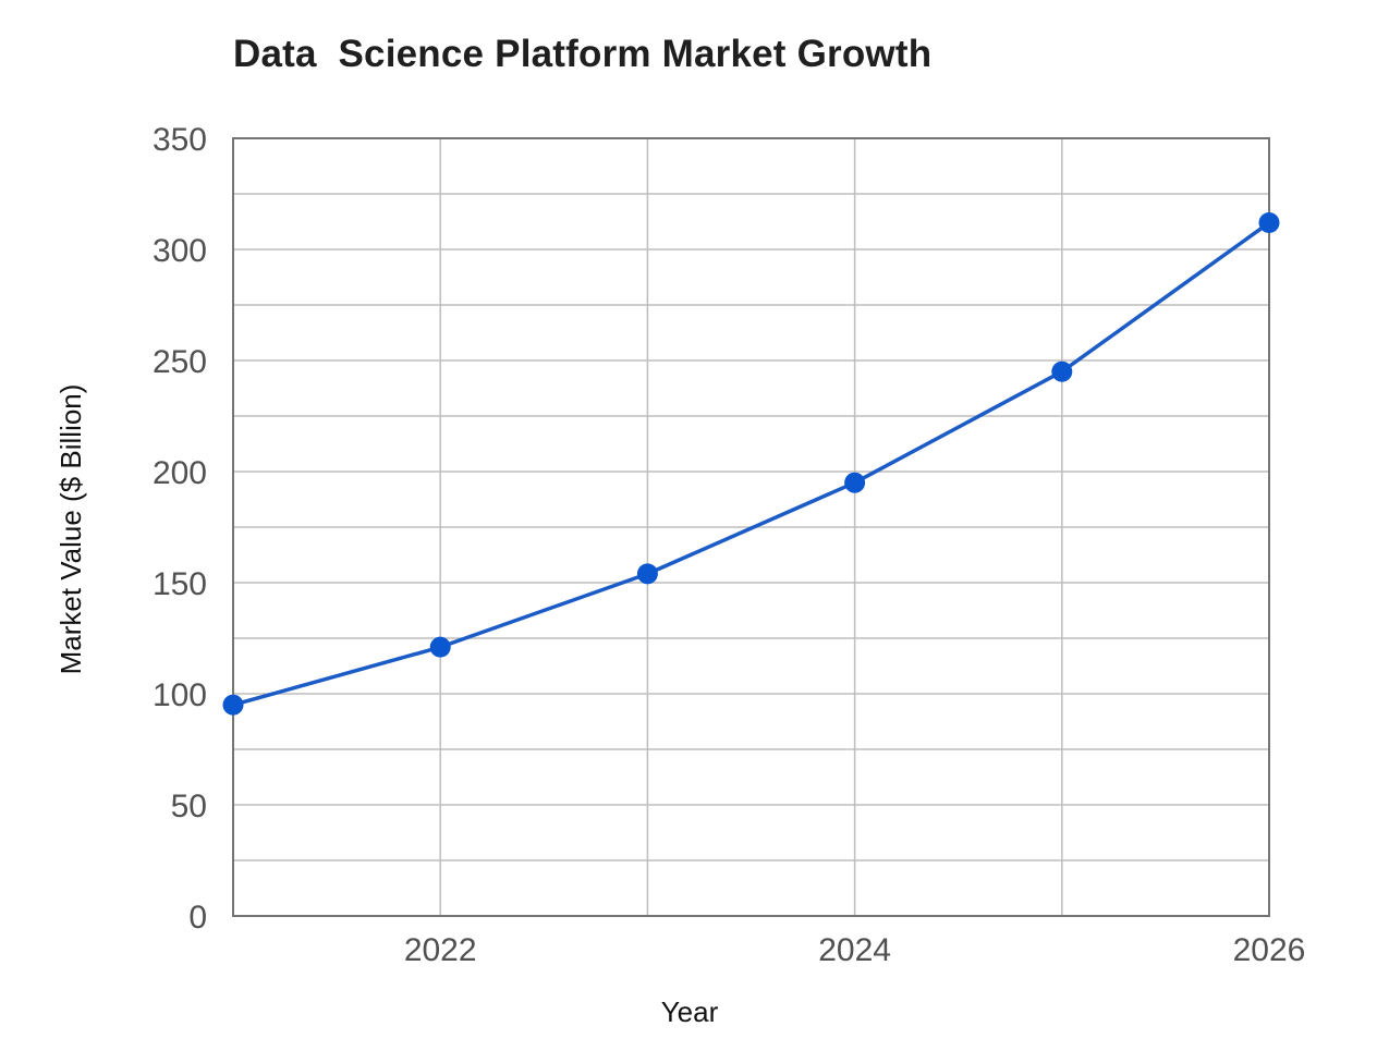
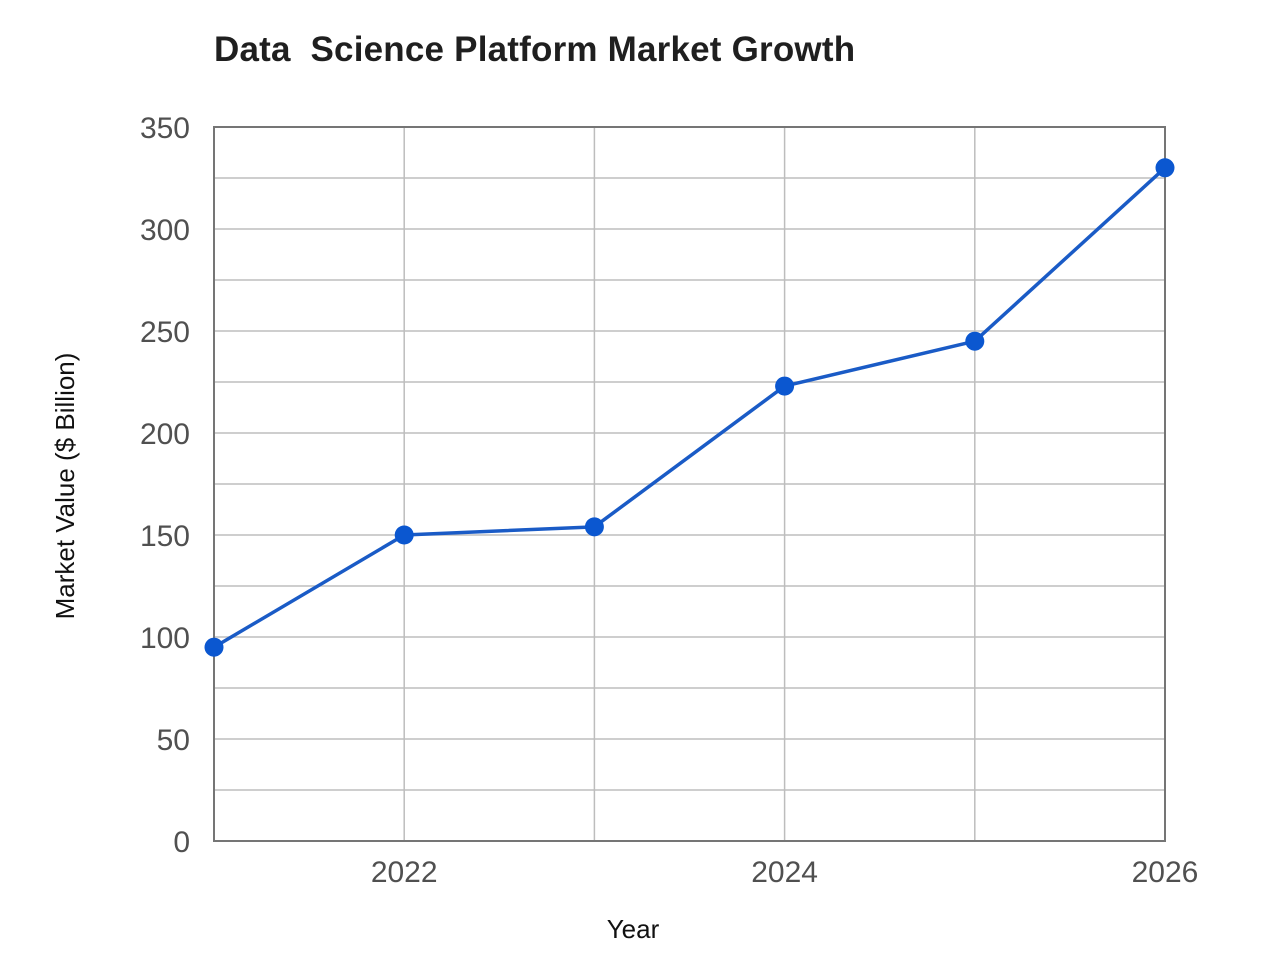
2022: 121 -> 150
2024: 195 -> 223
2026: 312 -> 330
